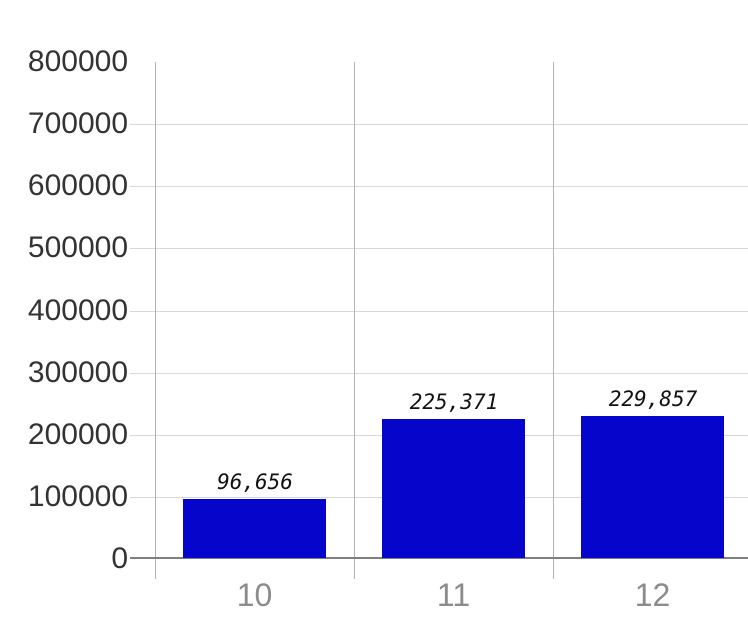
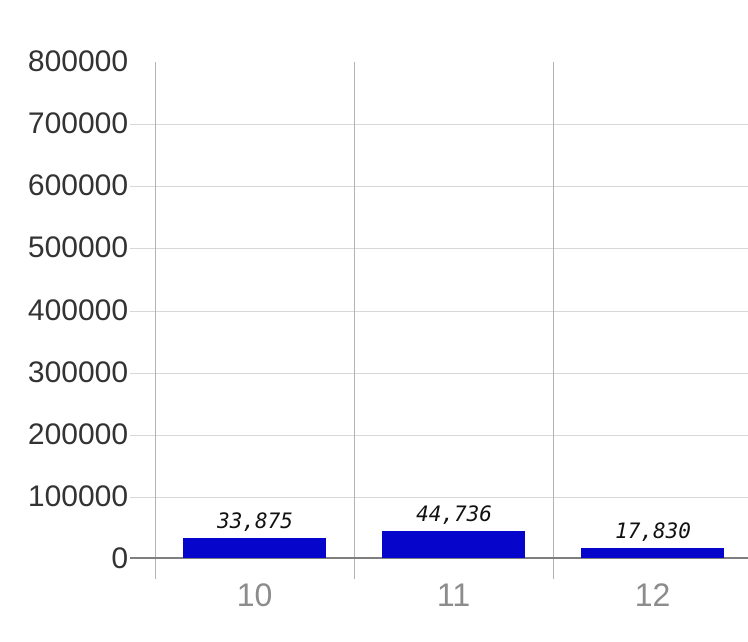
10: 96,656 -> 33,875
11: 225,371 -> 44,736
12: 229,857 -> 17,830
